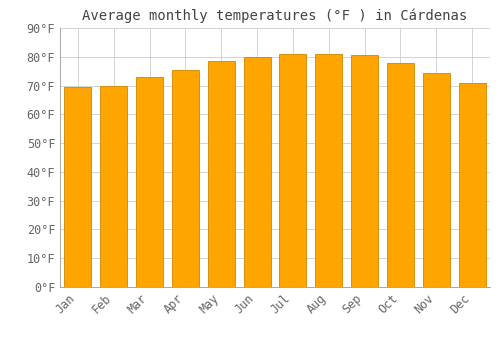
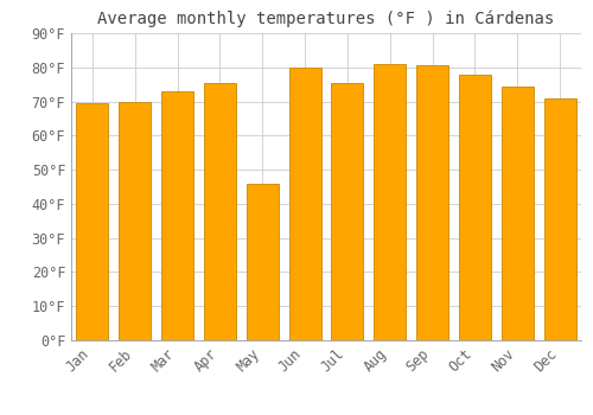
May: 78.5°F -> 46.0°F
Jul: 81.0°F -> 75.5°F
